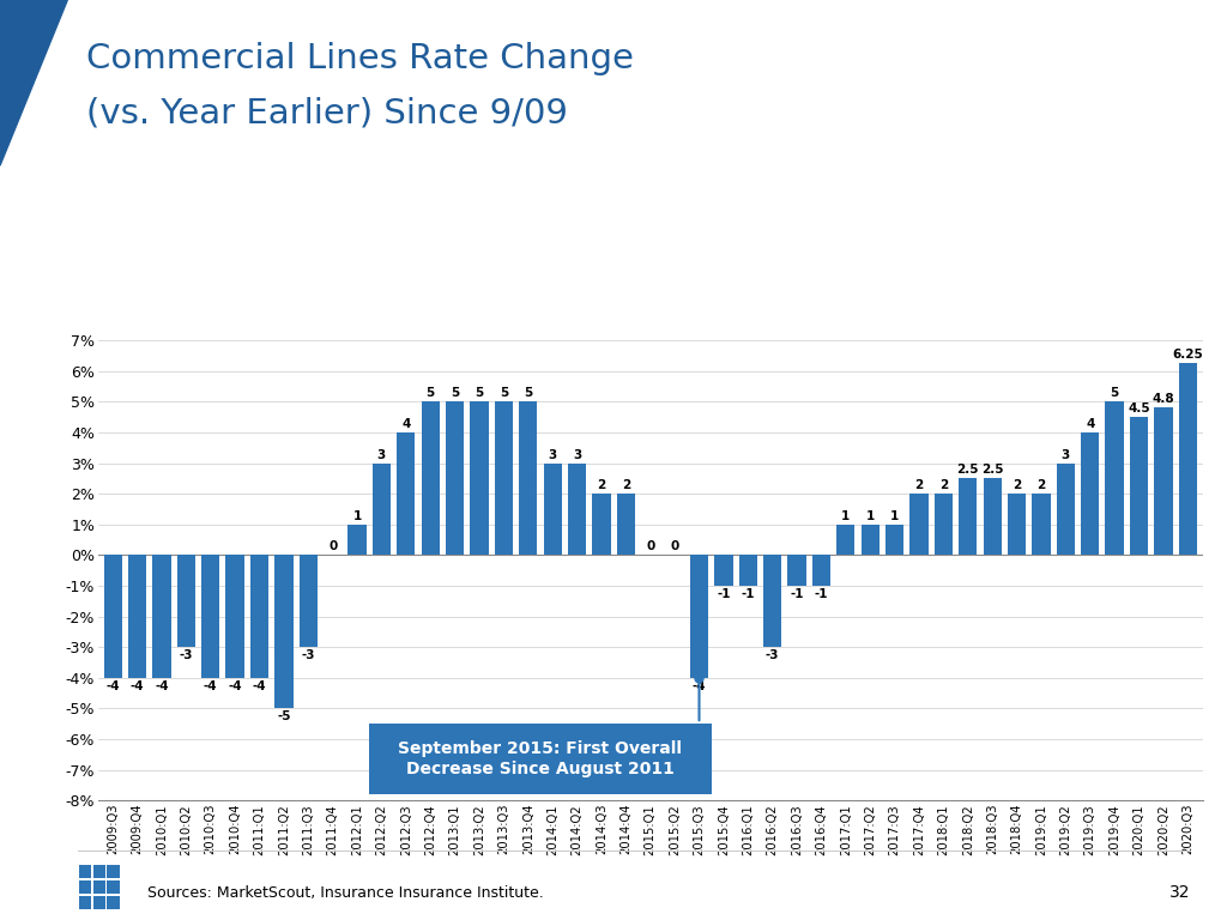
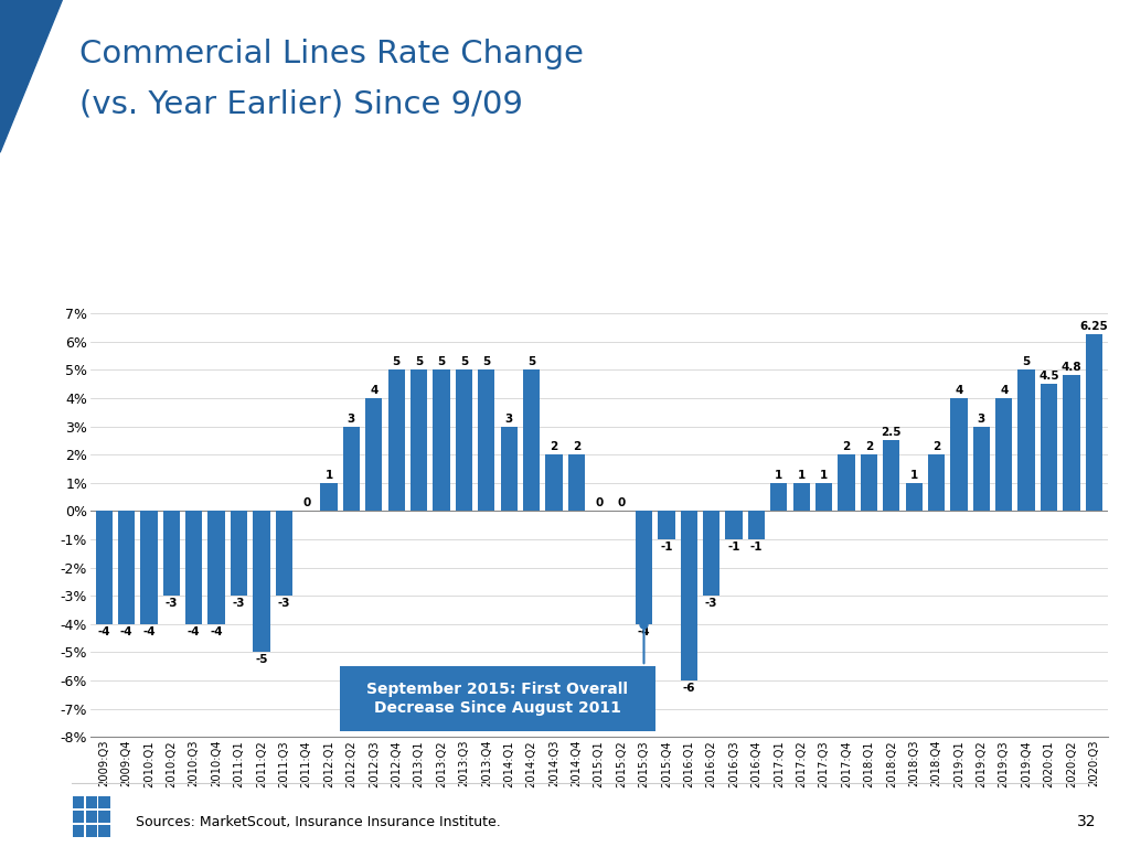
2011:Q1: -4 -> -3
2014:Q2: 3 -> 5
2016:Q1: -1 -> -6
2018:Q3: 2.5 -> 1
2019:Q1: 2 -> 4
